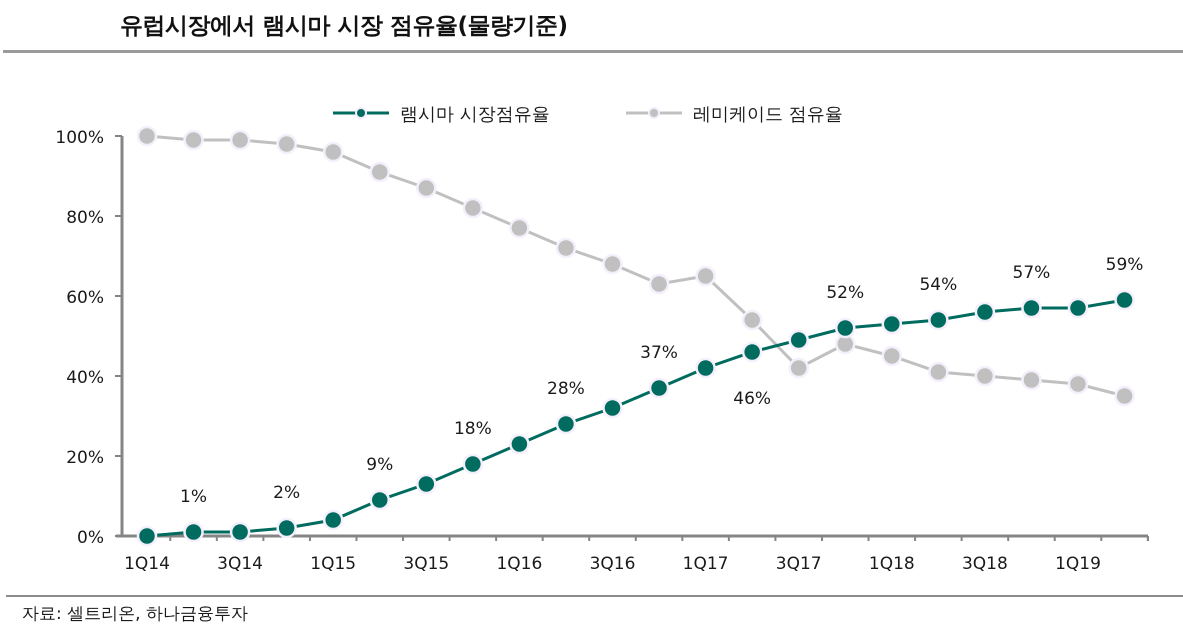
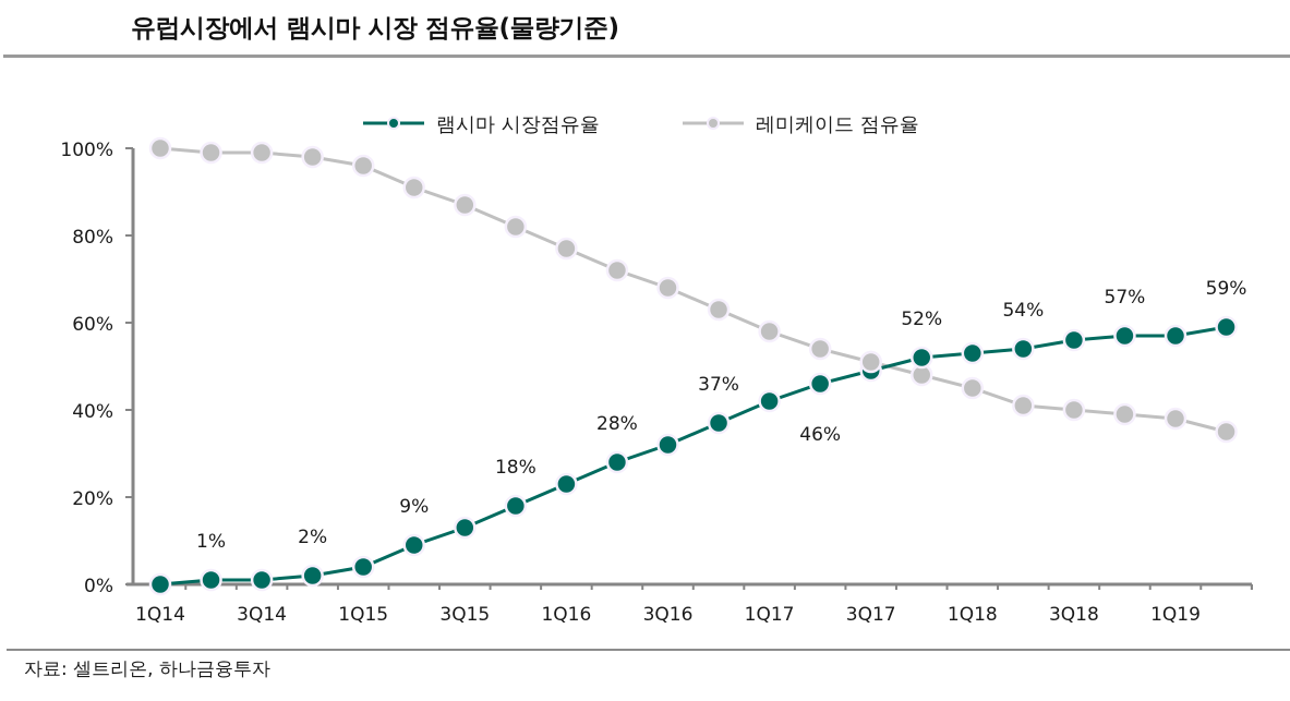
레미케이드 점유율/1Q17: 65% -> 58%
레미케이드 점유율/3Q17: 42% -> 51%
